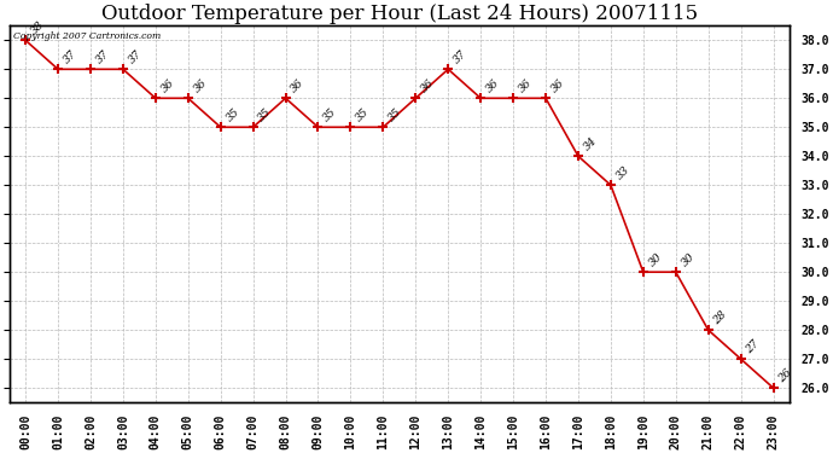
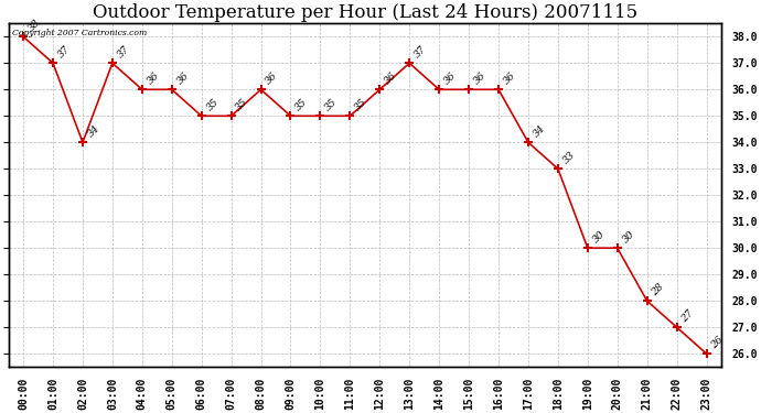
02:00: 37 -> 34
